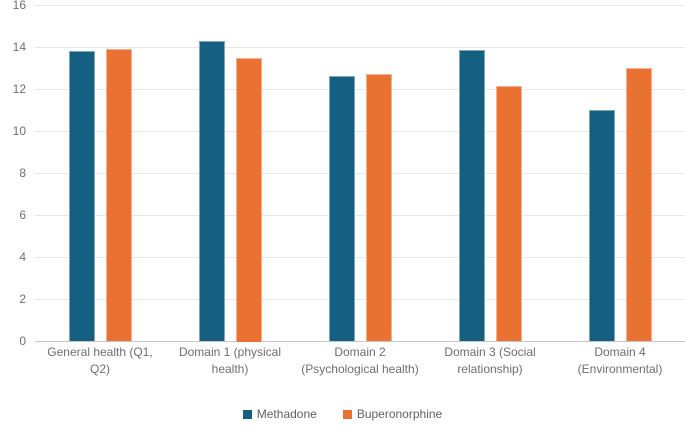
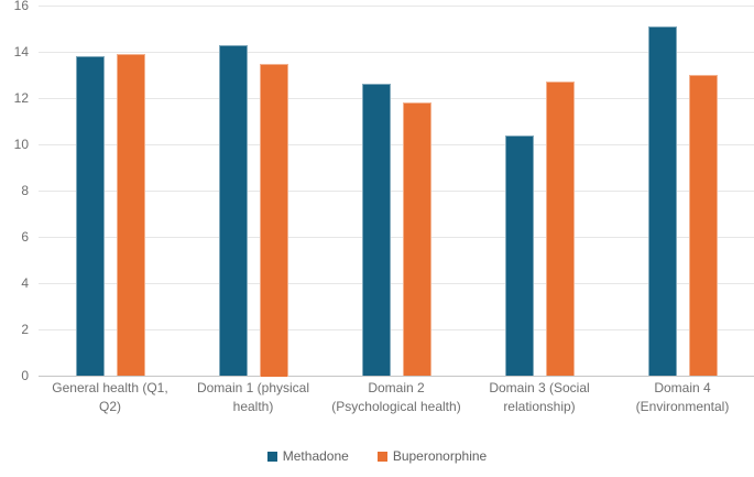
Buperonorphine/Domain 2 (Psychological health): 12.7 -> 11.8
Methadone/Domain 3 (Social relationship): 13.8 -> 10.4
Buperonorphine/Domain 3 (Social relationship): 12.2 -> 12.7
Methadone/Domain 4 (Environmental): 11.0 -> 15.1
